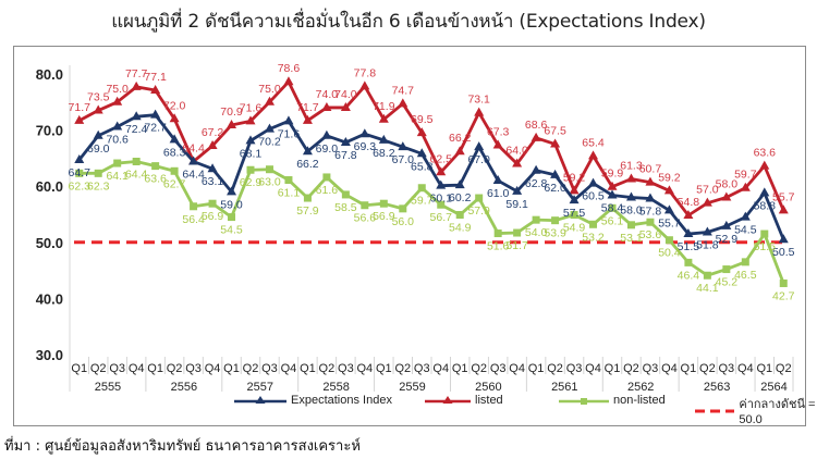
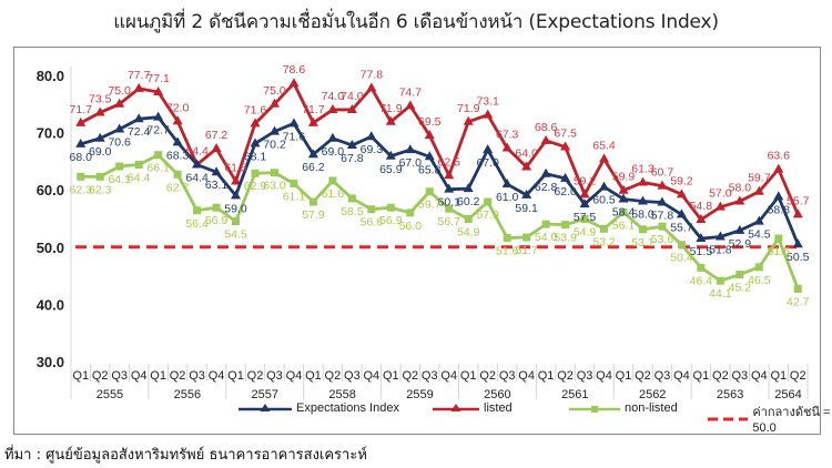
Expectations Index/2555 Q1: 64.7 -> 68.0
non-listed/2556 Q1: 63.6 -> 66.1
listed/2557 Q1: 70.9 -> 61.5
Expectations Index/2559 Q1: 68.2 -> 65.9
listed/2560 Q1: 66.2 -> 71.9
